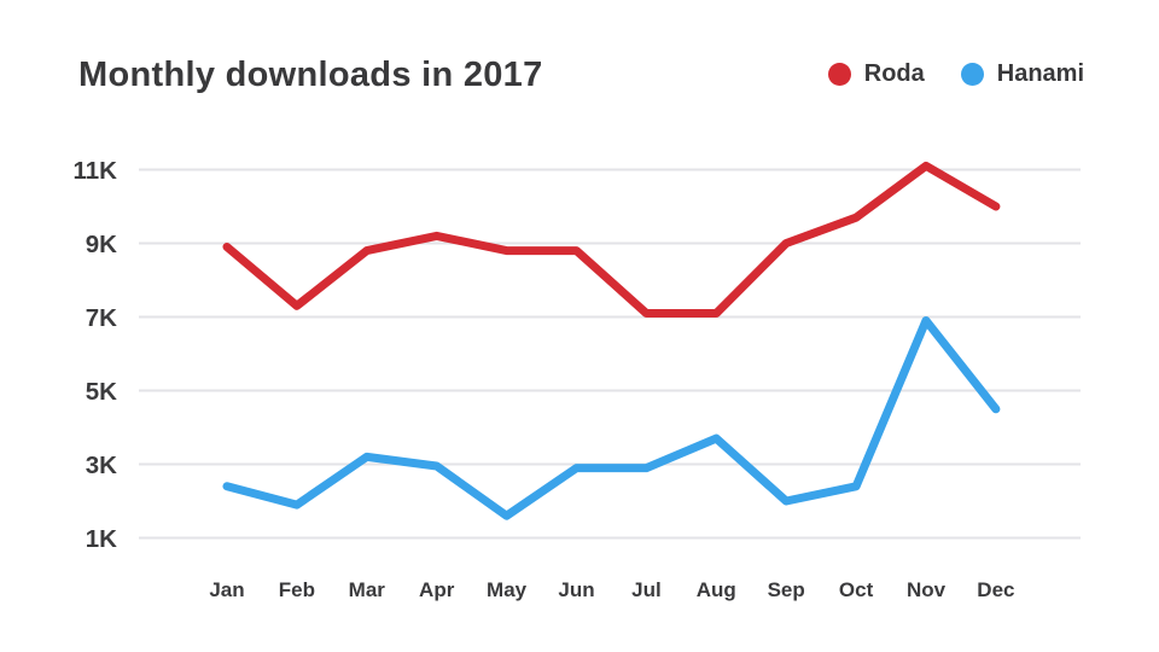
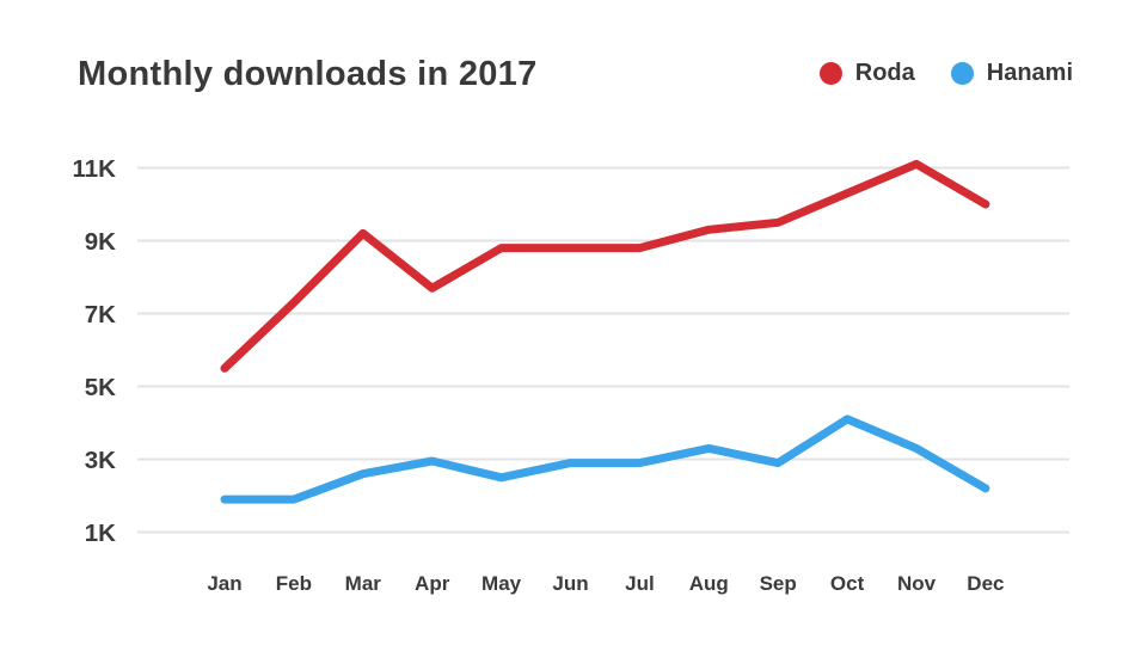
Roda/Jan: 8.9K -> 5.5K
Hanami/Jan: 2.4K -> 1.9K
Roda/Mar: 8.8K -> 9.2K
Hanami/Mar: 3.2K -> 2.6K
Roda/Apr: 9.2K -> 7.7K
Hanami/May: 1.6K -> 2.5K
Roda/Jul: 7.1K -> 8.8K
Roda/Aug: 7.1K -> 9.3K
Hanami/Aug: 3.7K -> 3.3K
Roda/Sep: 9.0K -> 9.5K
Hanami/Sep: 2.0K -> 2.9K
Roda/Oct: 9.7K -> 10.3K
Hanami/Oct: 2.4K -> 4.1K
Hanami/Nov: 6.9K -> 3.3K
Hanami/Dec: 4.5K -> 2.2K
